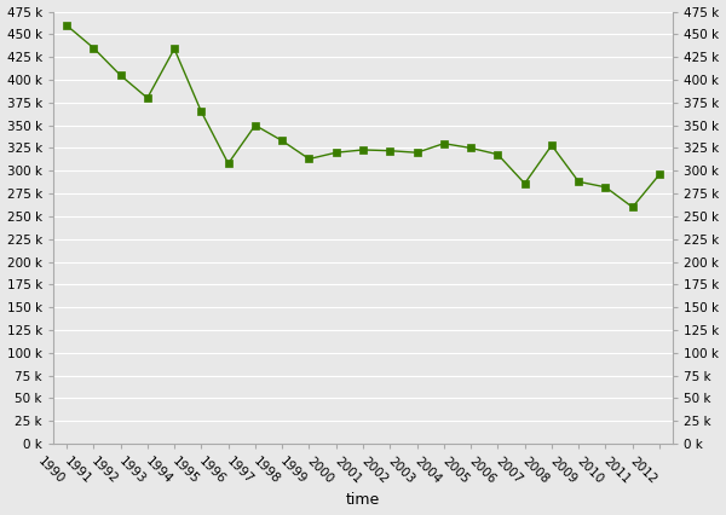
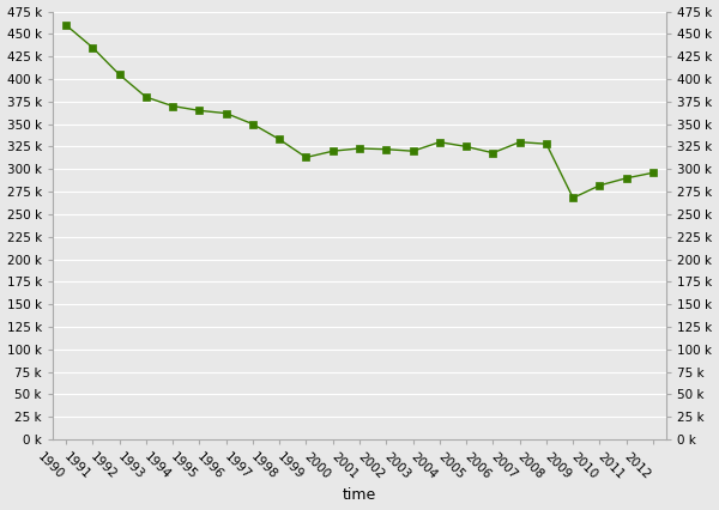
1994: 434 k -> 370 k
1996: 308 k -> 362 k
2007: 286 k -> 330 k
2009: 288 k -> 268 k
2011: 260 k -> 290 k
